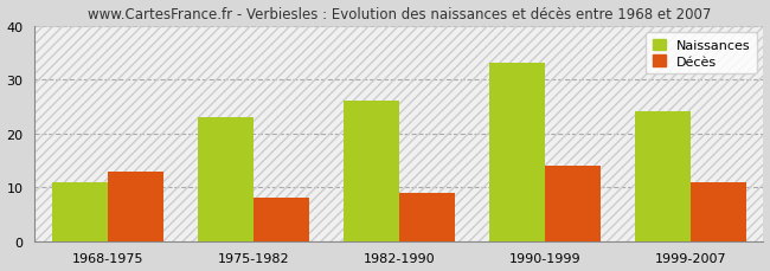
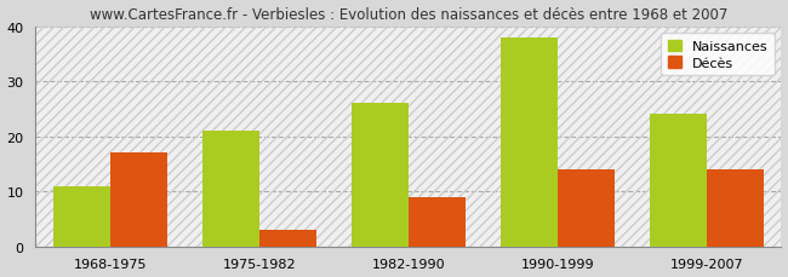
Décès/1968-1975: 13 -> 17
Naissances/1975-1982: 23 -> 21
Décès/1975-1982: 8 -> 3
Naissances/1990-1999: 33 -> 38
Décès/1999-2007: 11 -> 14
